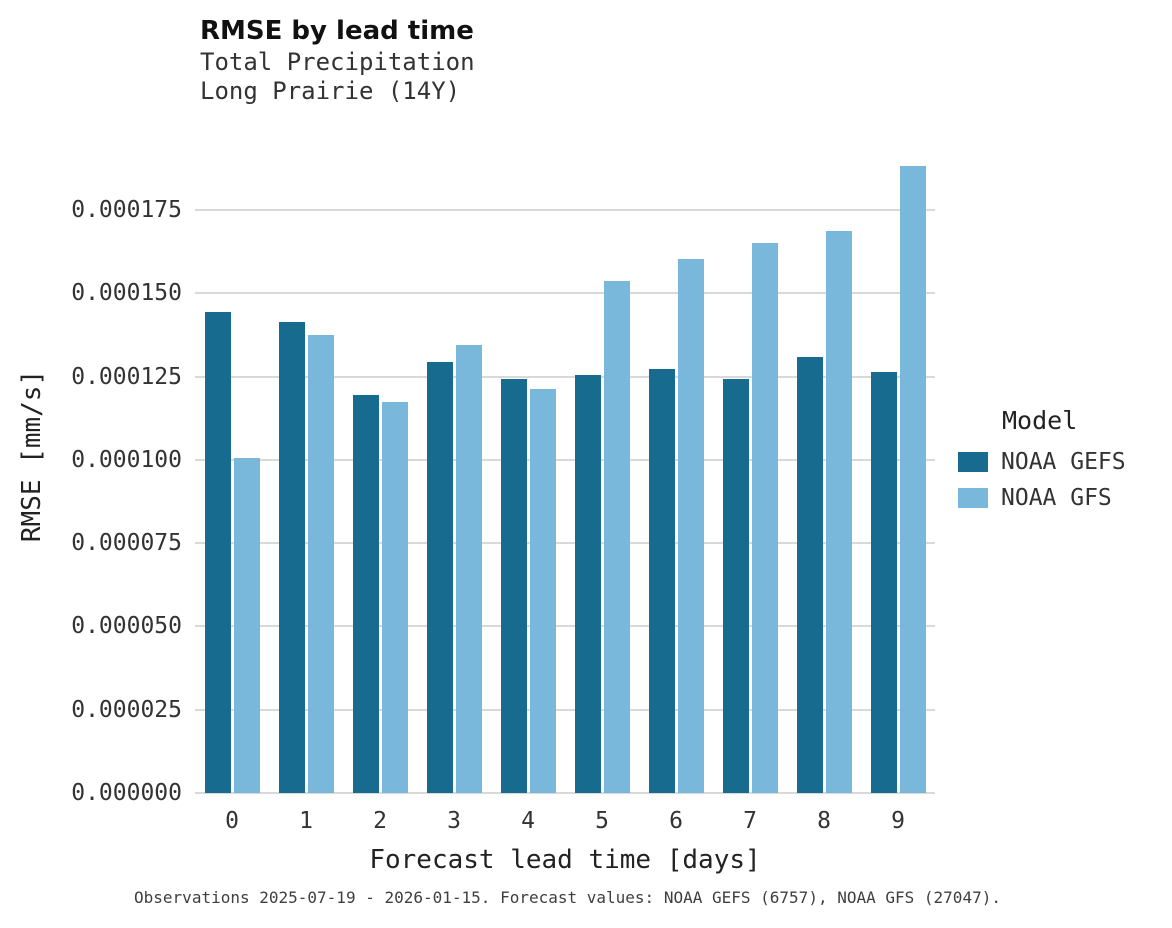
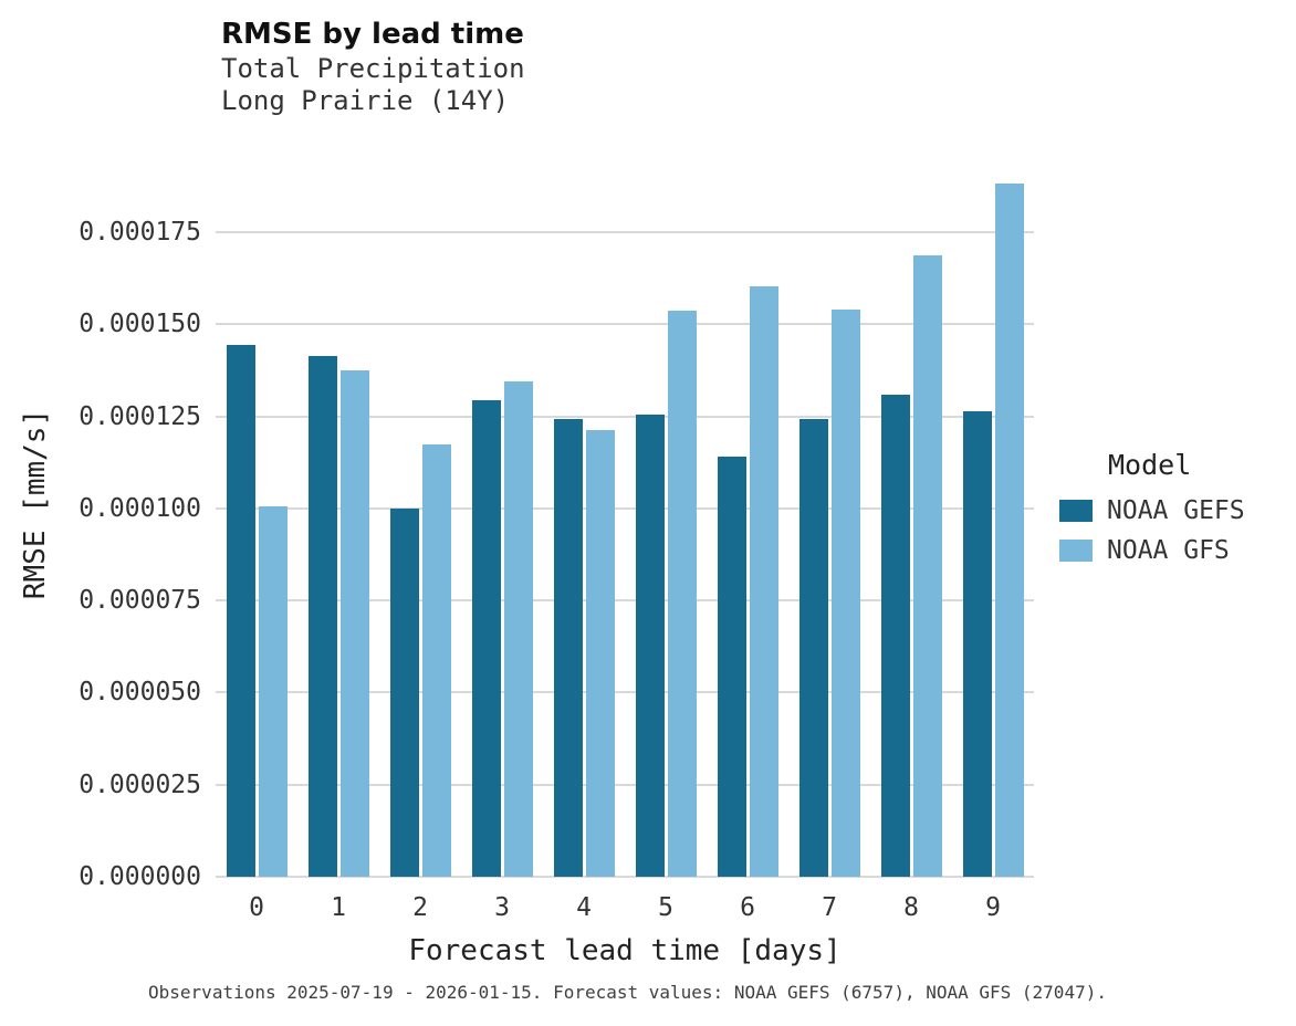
NOAA GEFS/2: 0.000120 -> 0.000100
NOAA GEFS/6: 0.000127 -> 0.000114
NOAA GFS/7: 0.000165 -> 0.000154
